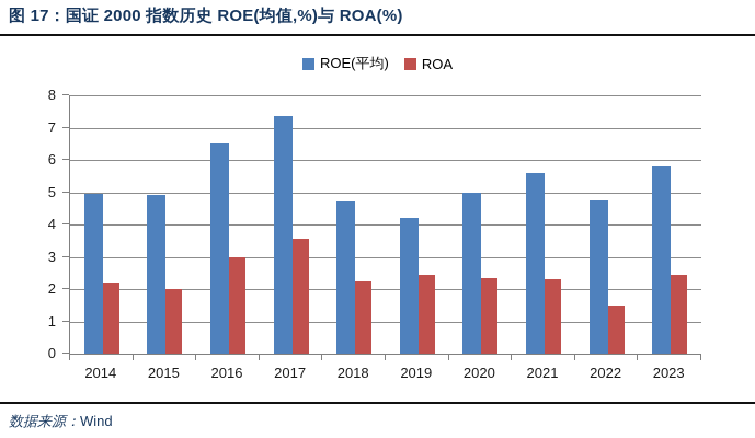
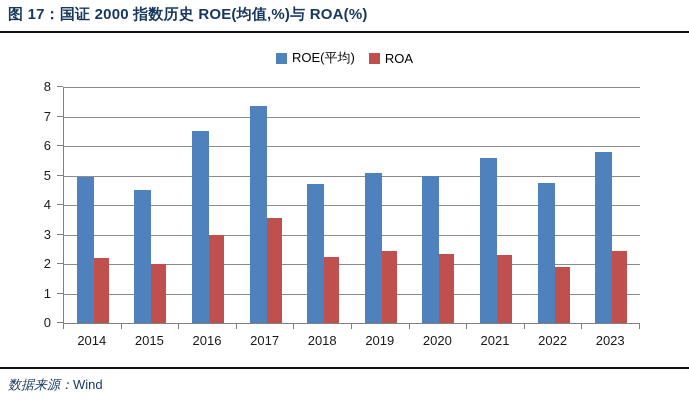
ROE(平均)/2015: 4.9 -> 4.5
ROE(平均)/2019: 4.2 -> 5.1
ROA/2022: 1.5 -> 1.9
